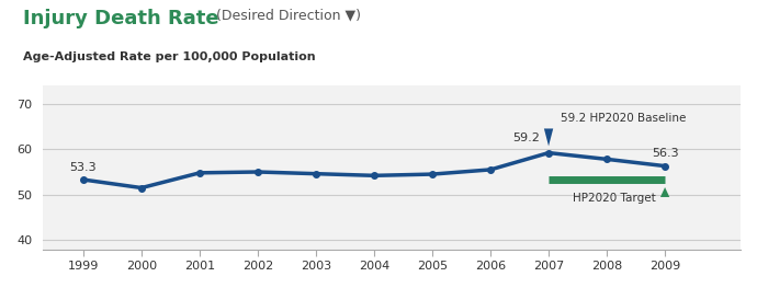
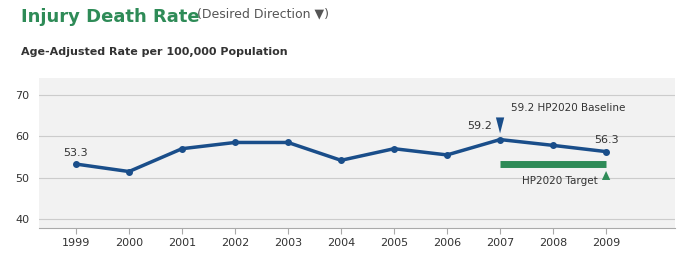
2001: 54.8 -> 57.0
2002: 55.0 -> 58.5
2003: 54.6 -> 58.5
2005: 54.5 -> 57.0
